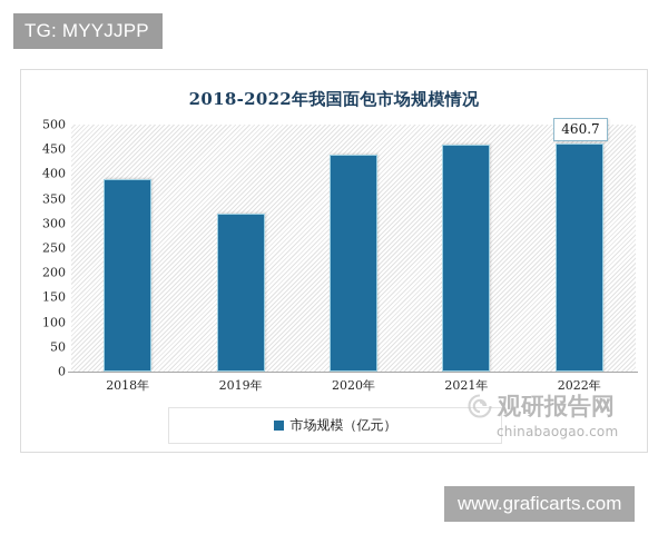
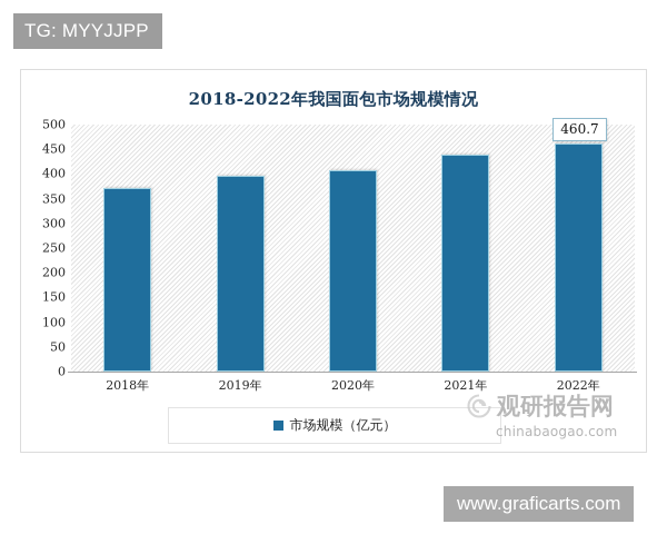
2018年: 390 -> 370
2019年: 320 -> 400
2020年: 440 -> 410
2021年: 460 -> 440
